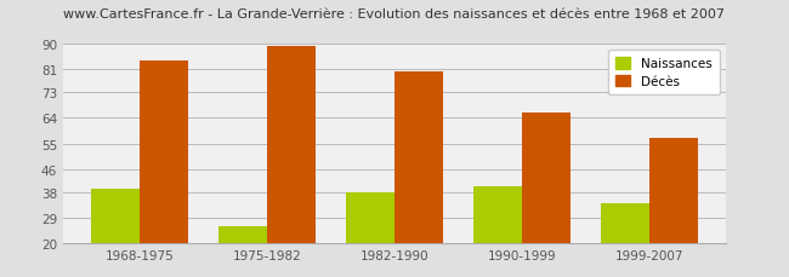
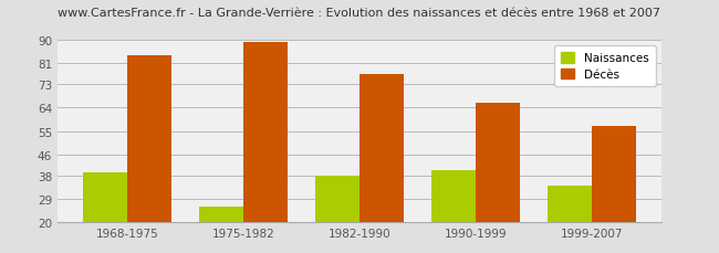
Décès/1982-1990: 80 -> 77
